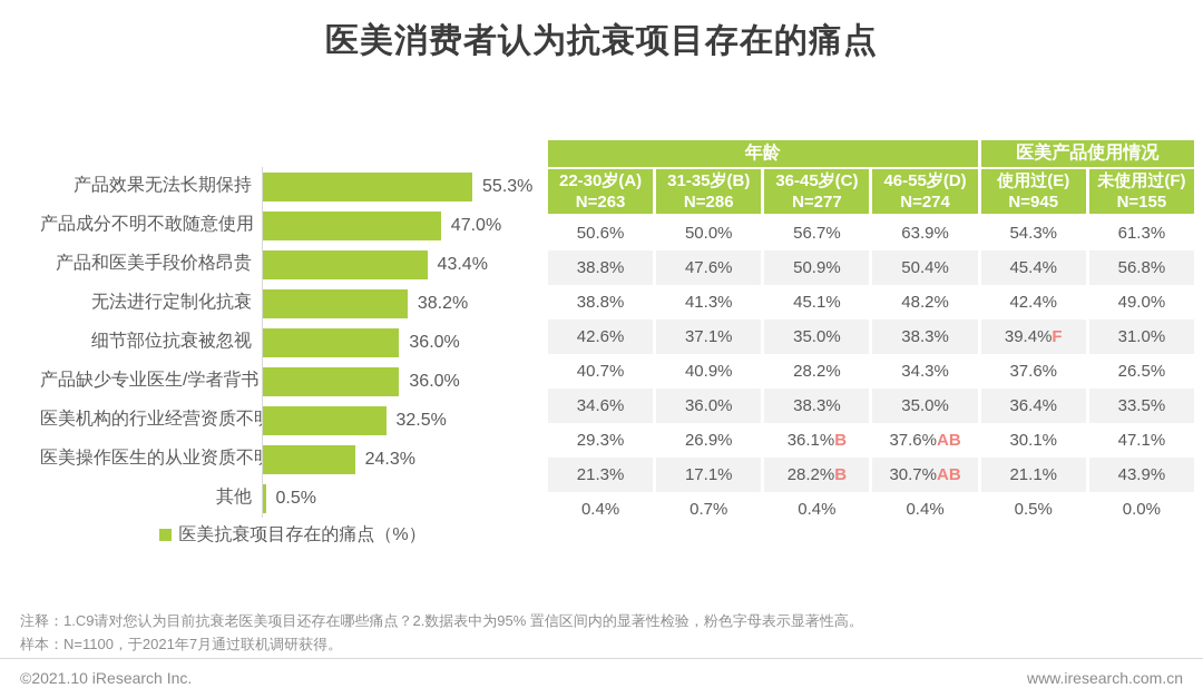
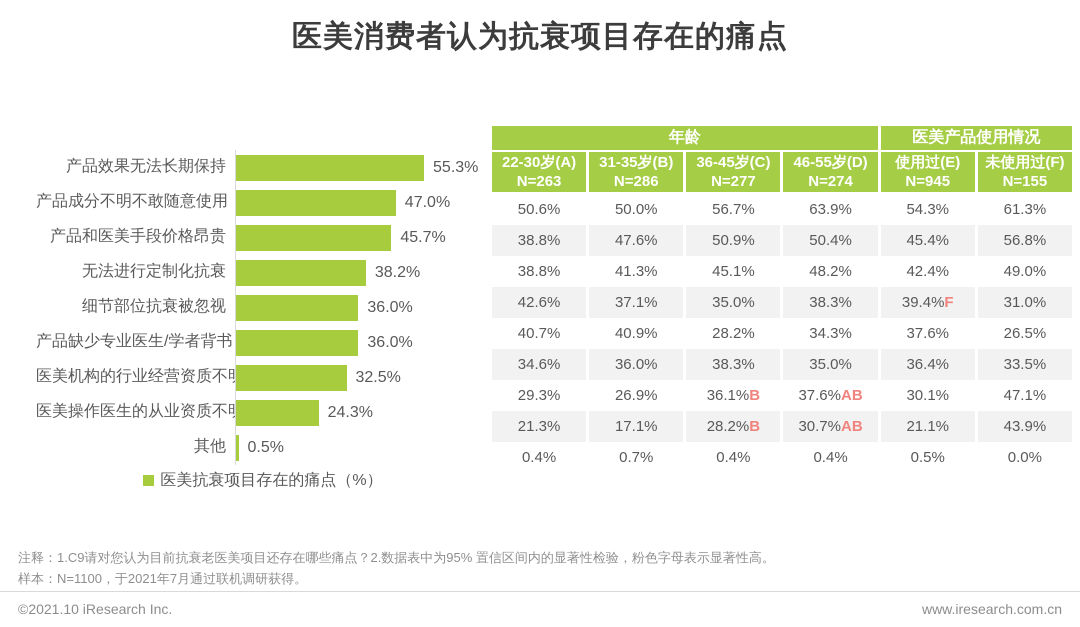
产品和医美手段价格昂贵: 43.4% -> 45.7%
